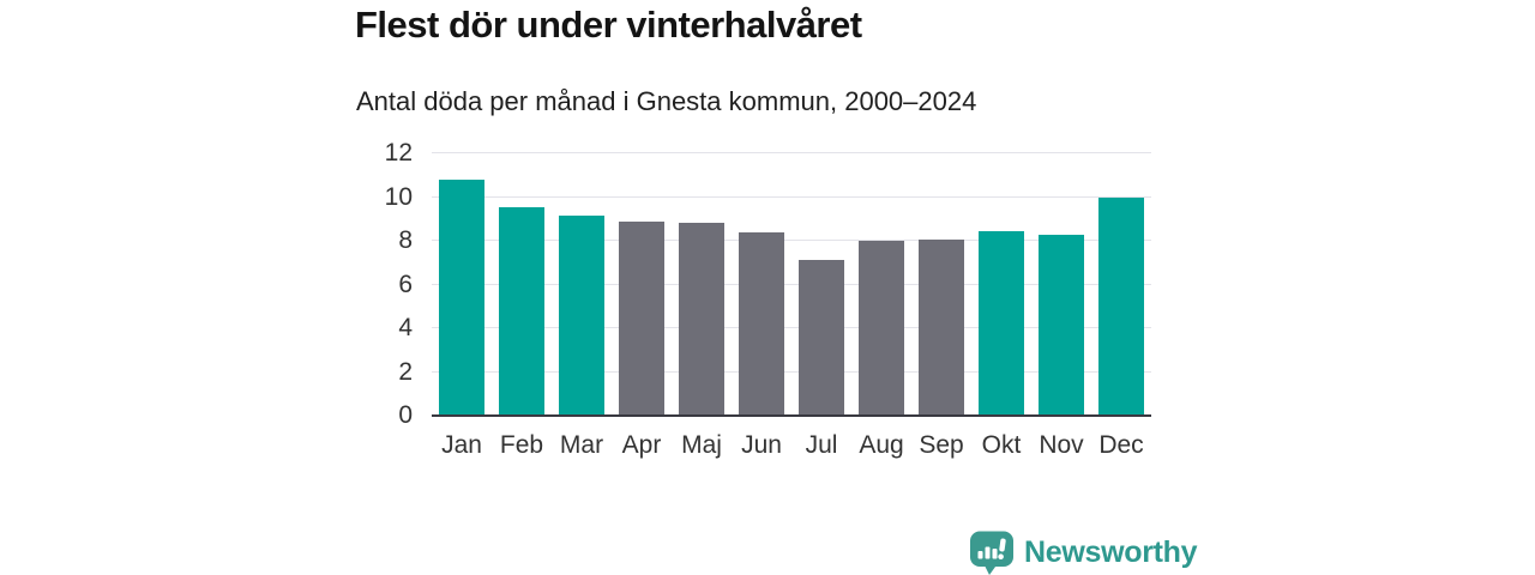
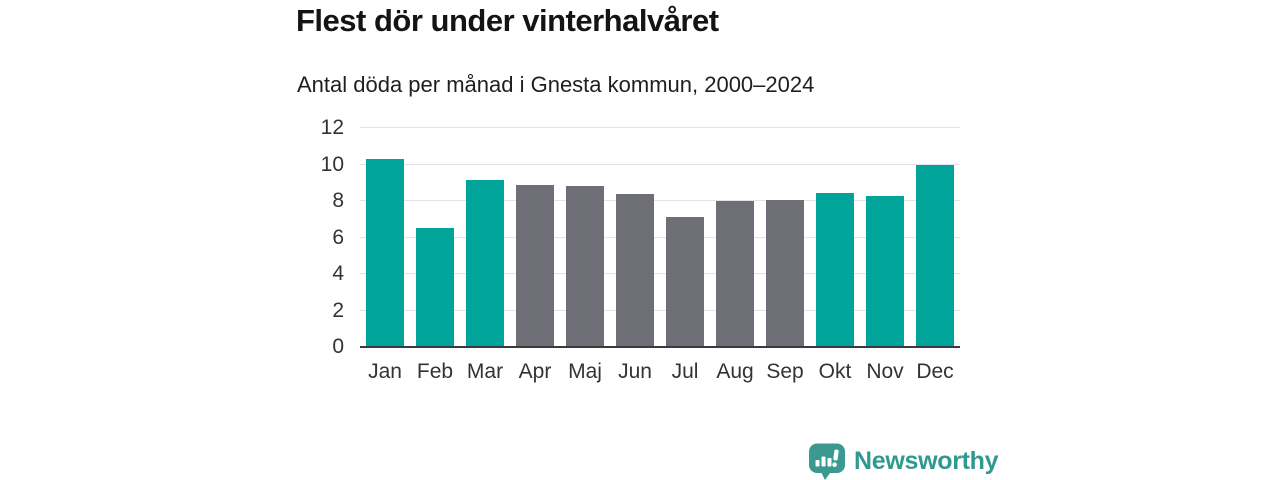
Jan: 10.8 -> 10.3
Feb: 9.6 -> 6.5
